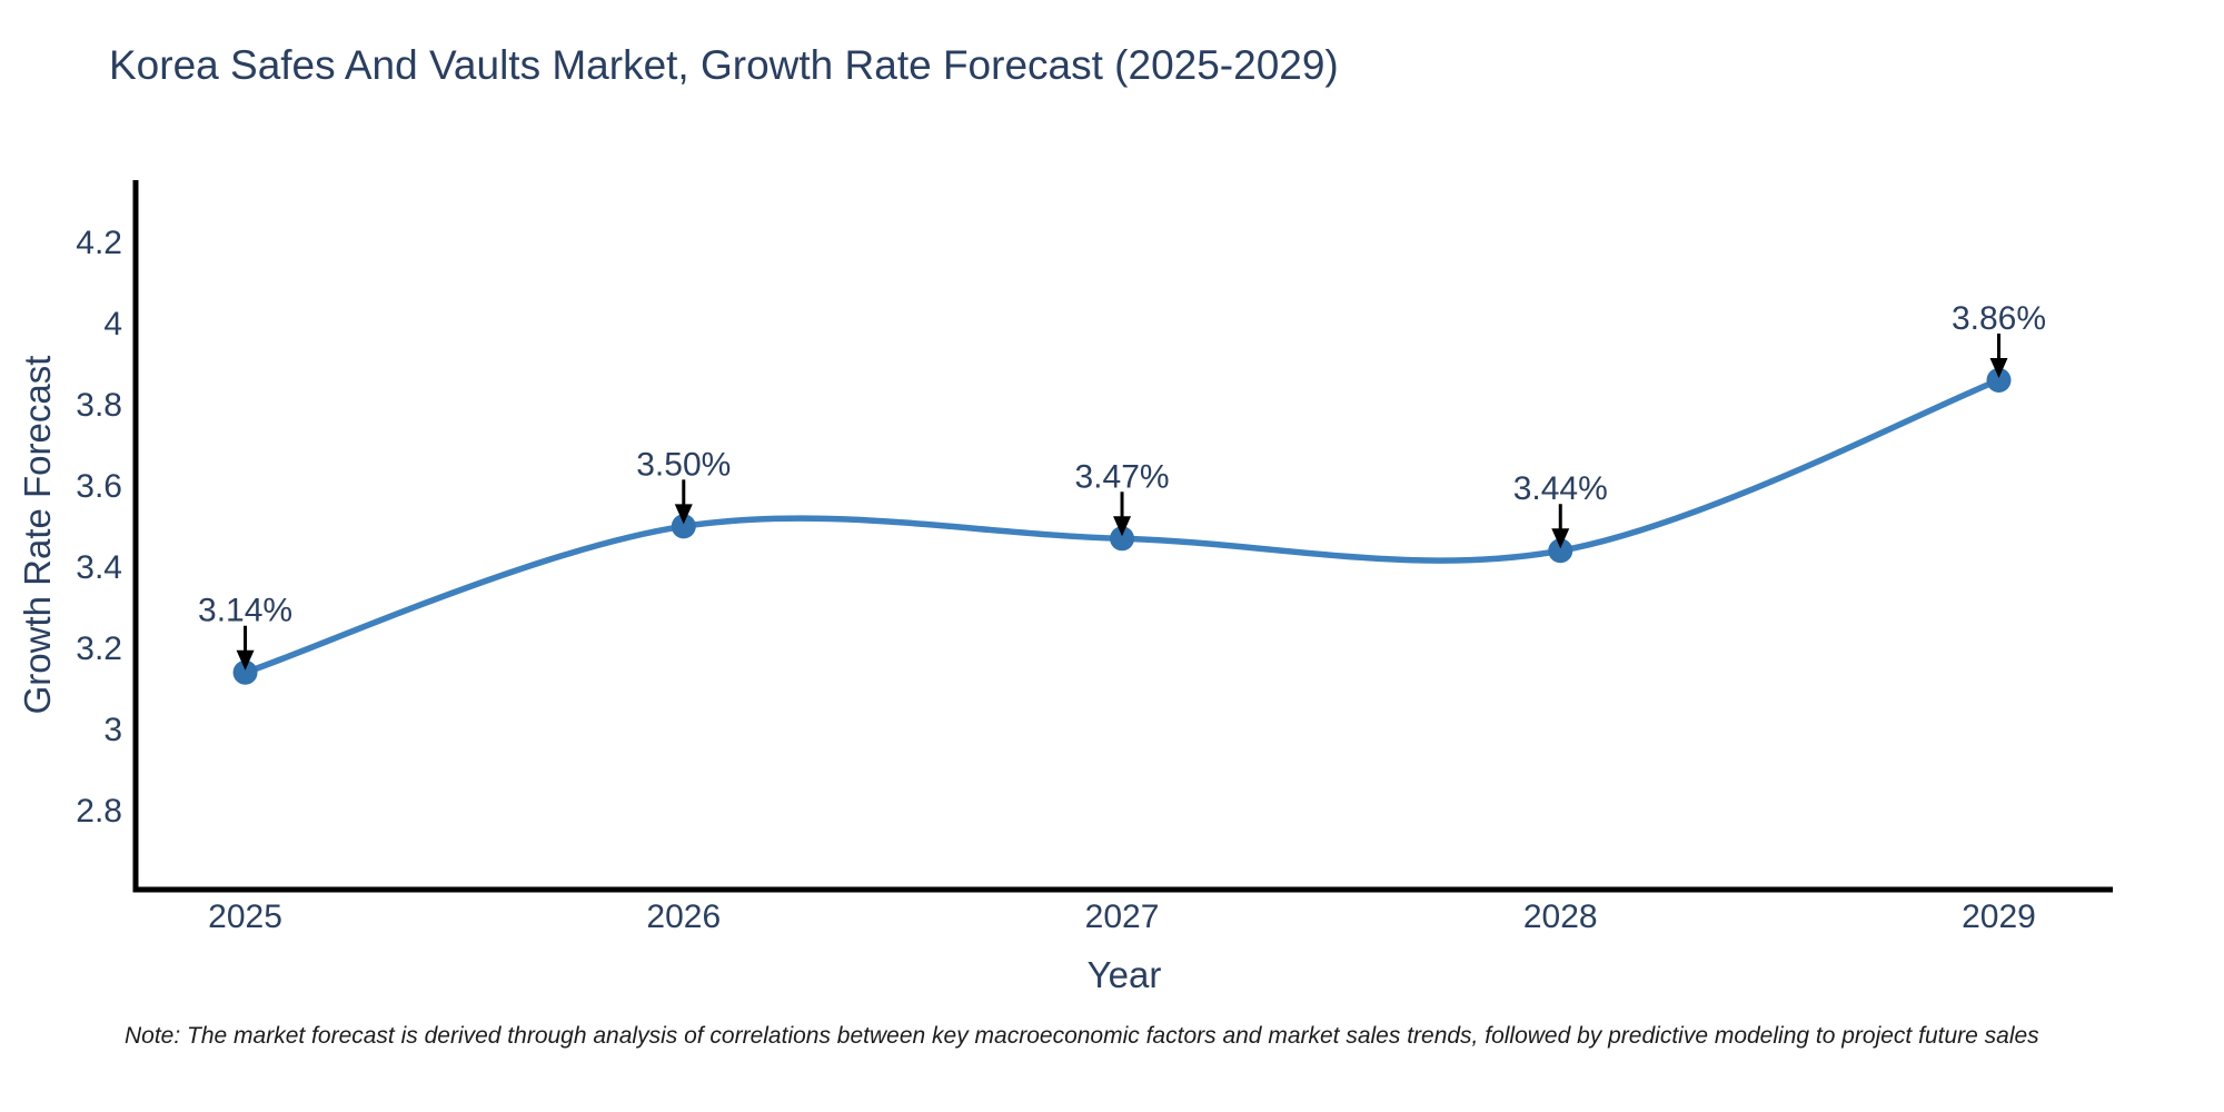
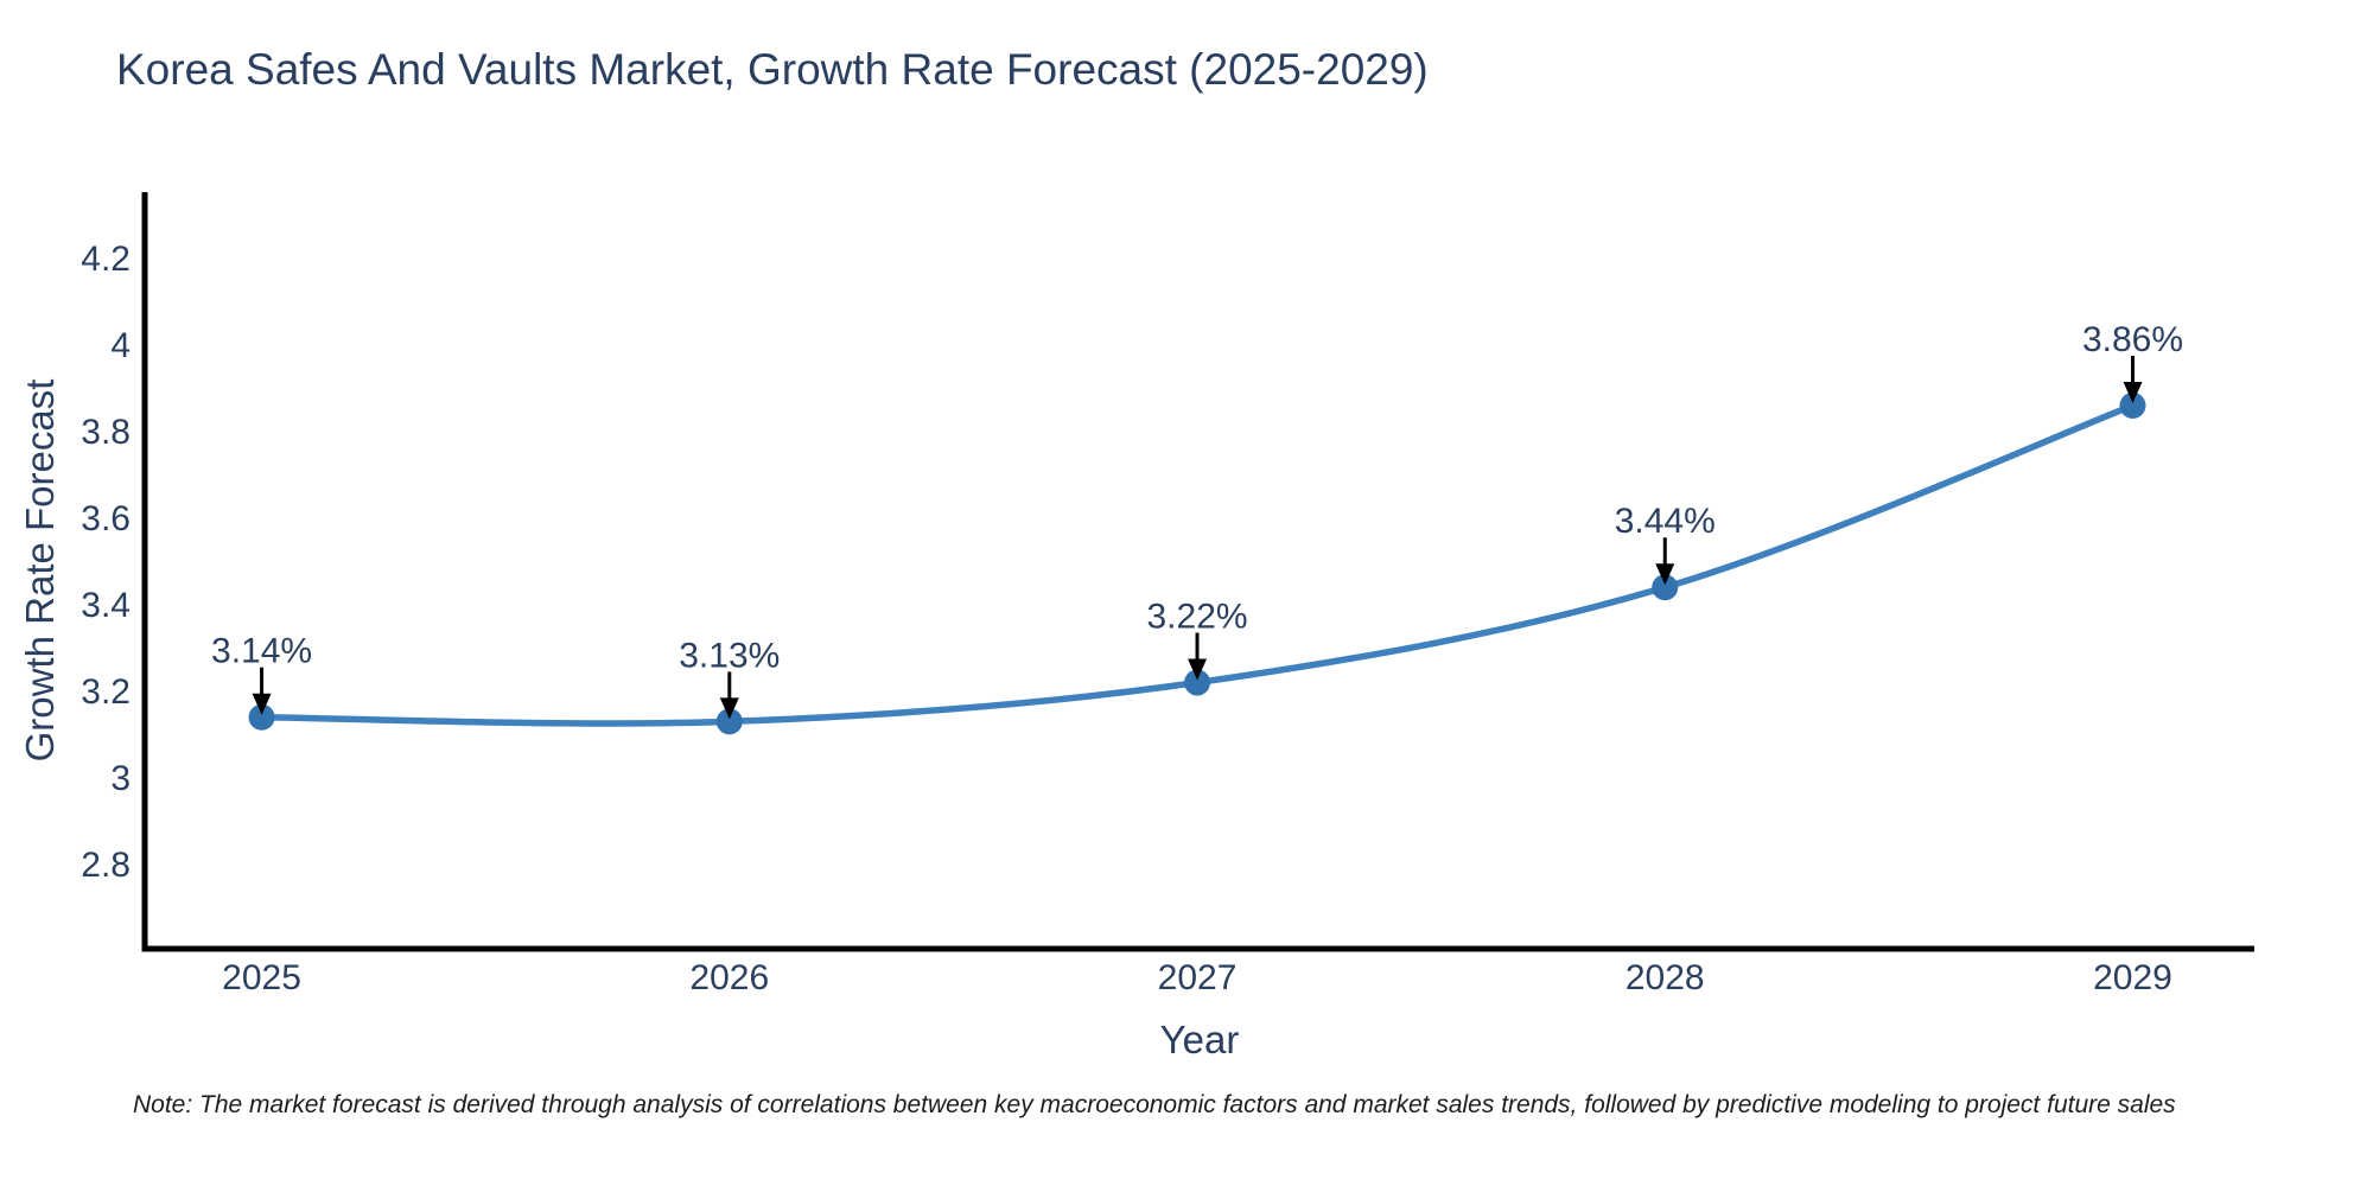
2026: 3.50% -> 3.13%
2027: 3.47% -> 3.22%
